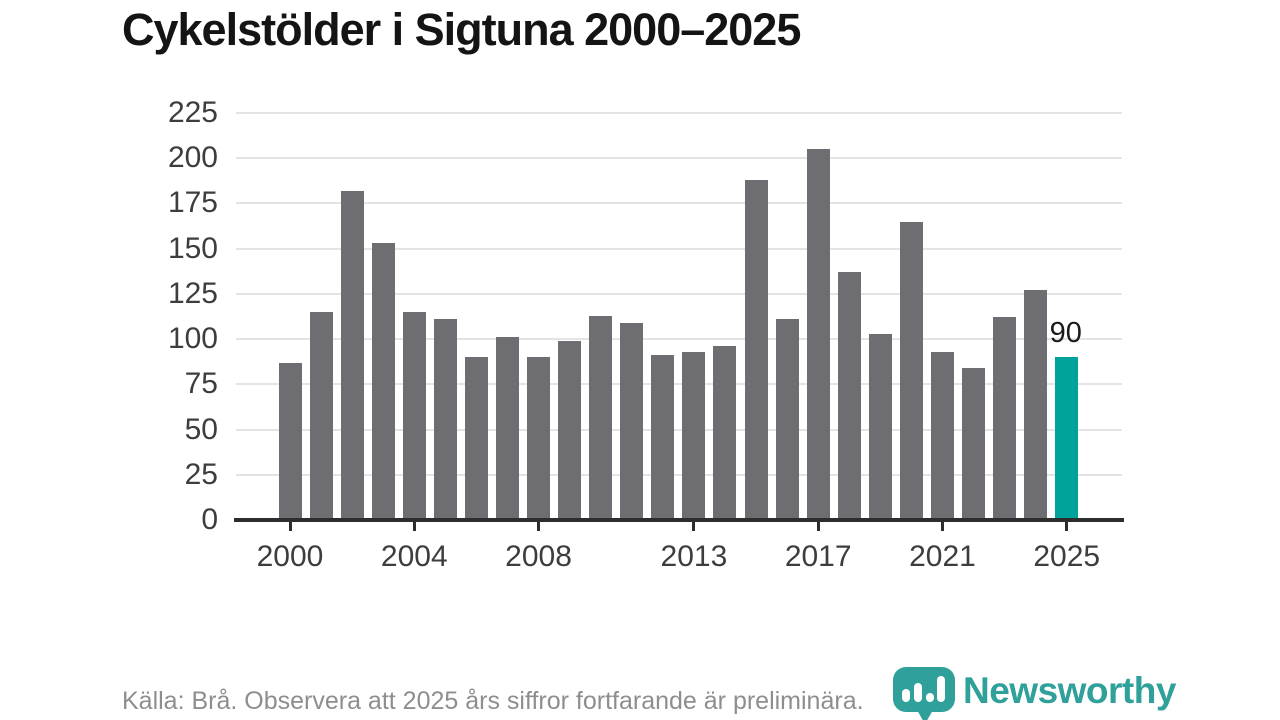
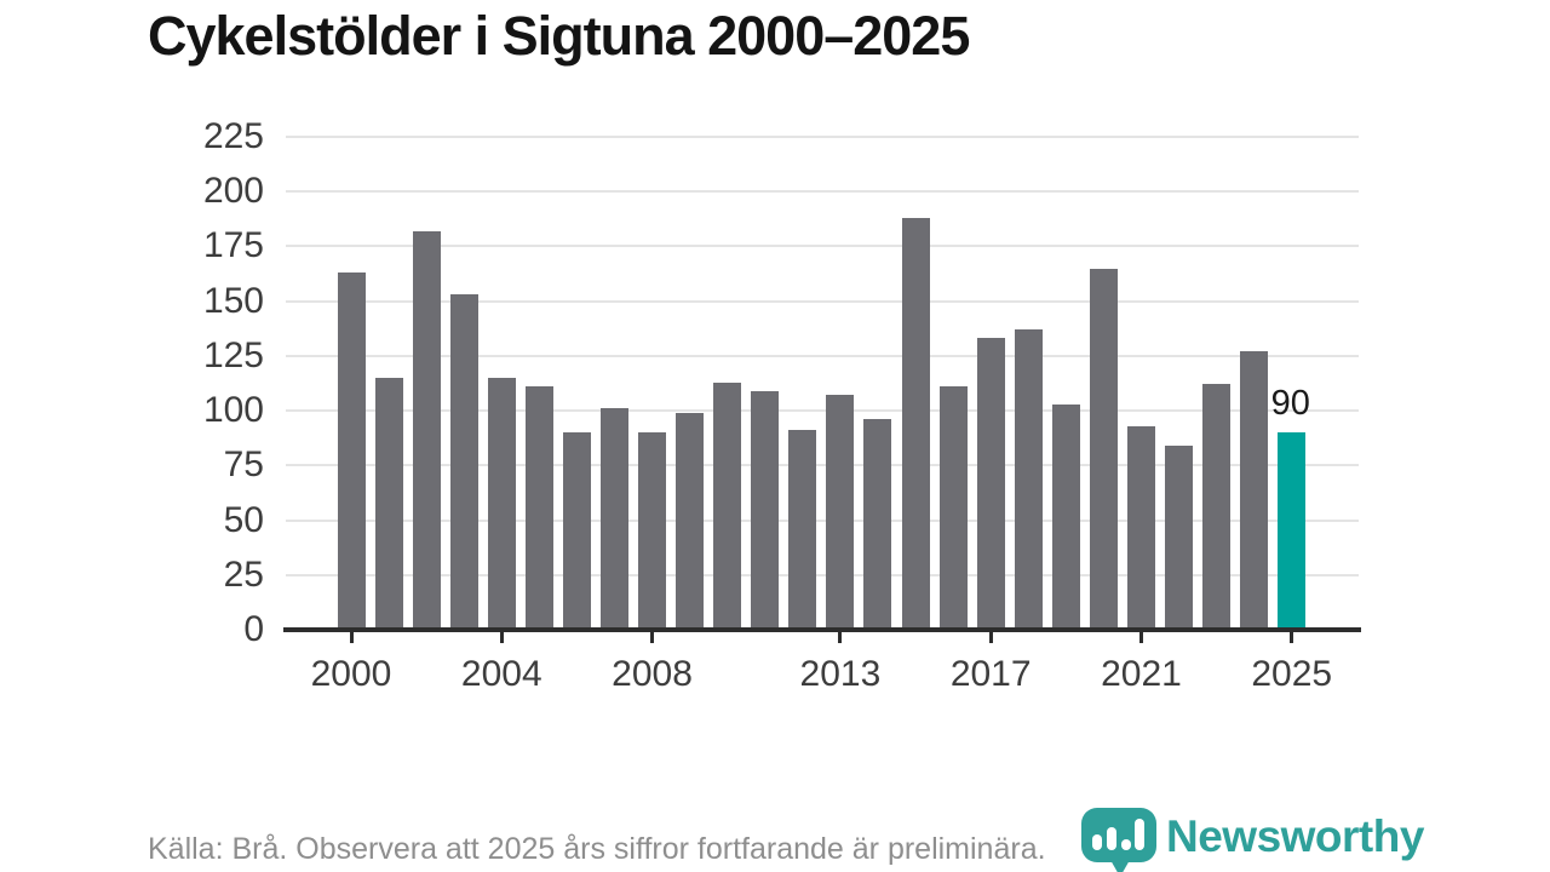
2000: 87 -> 163
2013: 93 -> 107
2017: 205 -> 133
